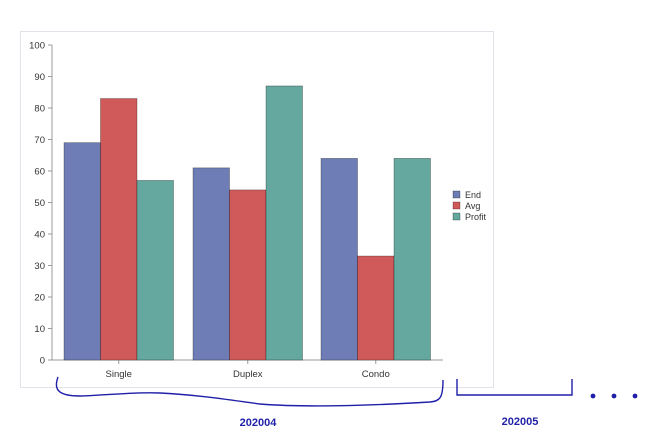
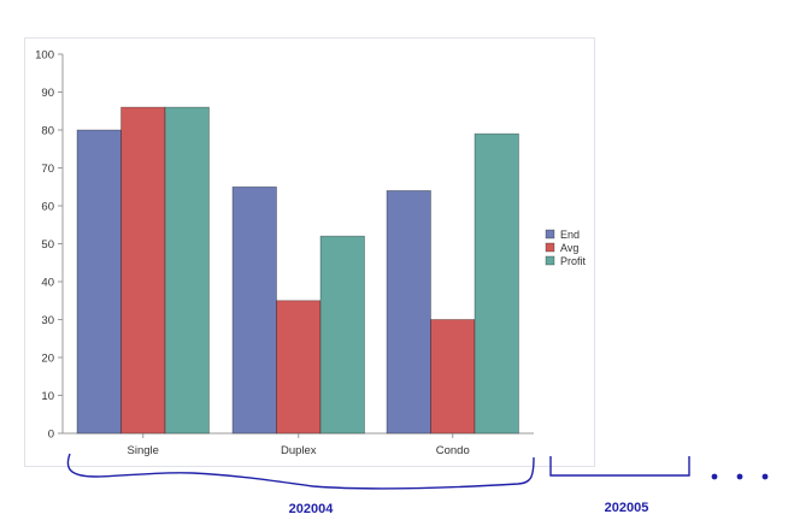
End/Single: 69 -> 80
Avg/Single: 83 -> 86
Profit/Single: 57 -> 86
End/Duplex: 61 -> 65
Avg/Duplex: 54 -> 35
Profit/Duplex: 87 -> 52
Avg/Condo: 33 -> 30
Profit/Condo: 64 -> 79
